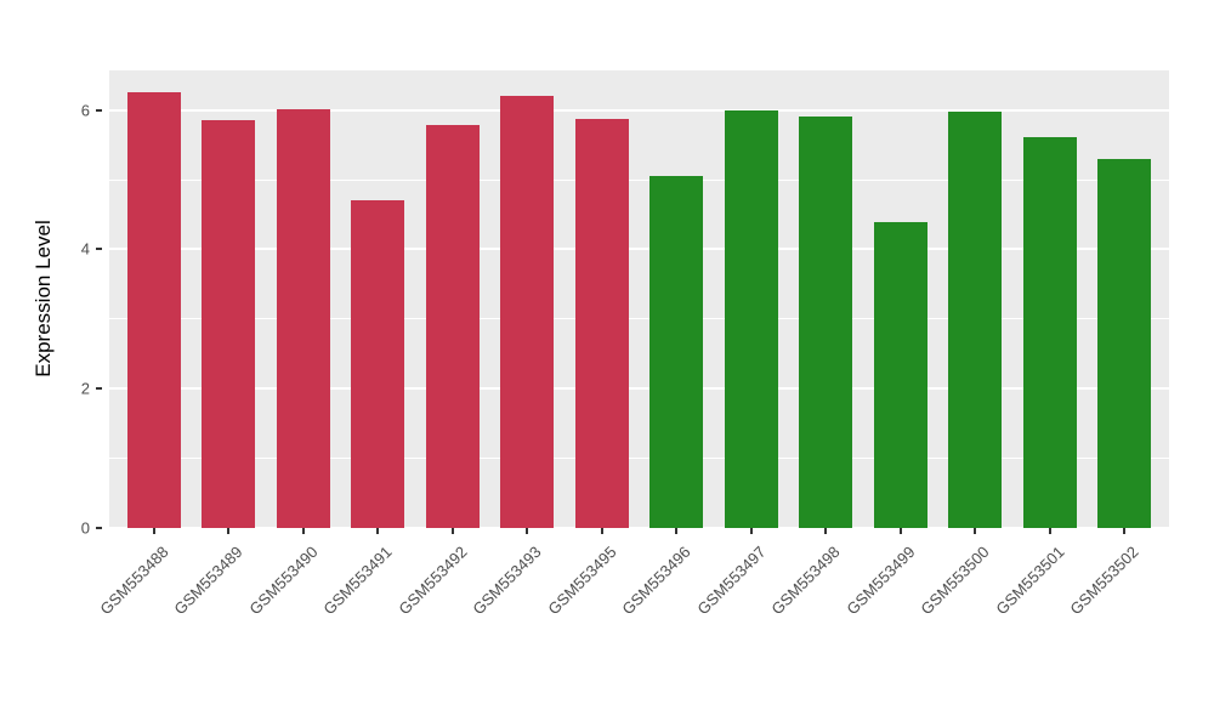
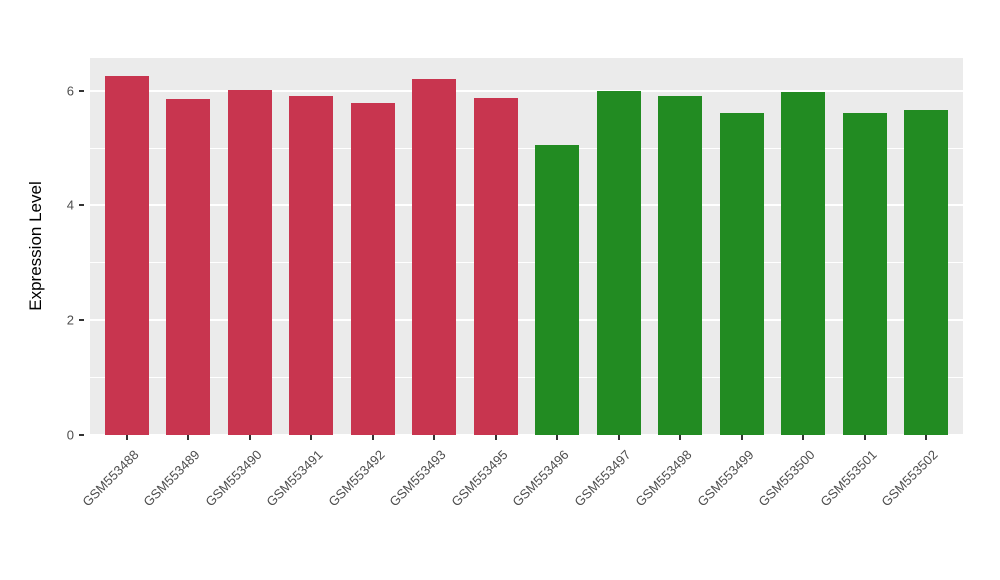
GSM553491: 4.7 -> 5.9
GSM553499: 4.4 -> 5.6
GSM553502: 5.3 -> 5.7
